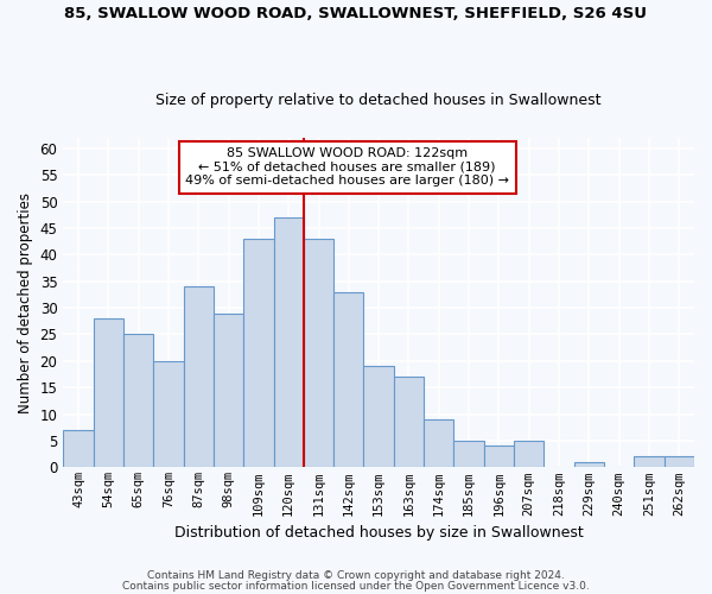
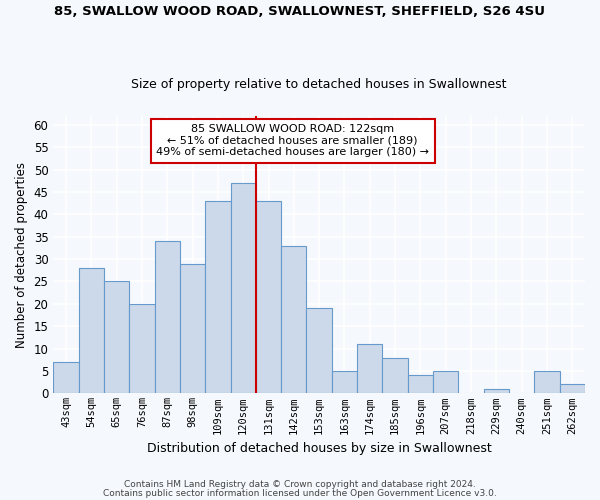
163sqm: 17 -> 5
174sqm: 9 -> 11
185sqm: 5 -> 8
251sqm: 2 -> 5
